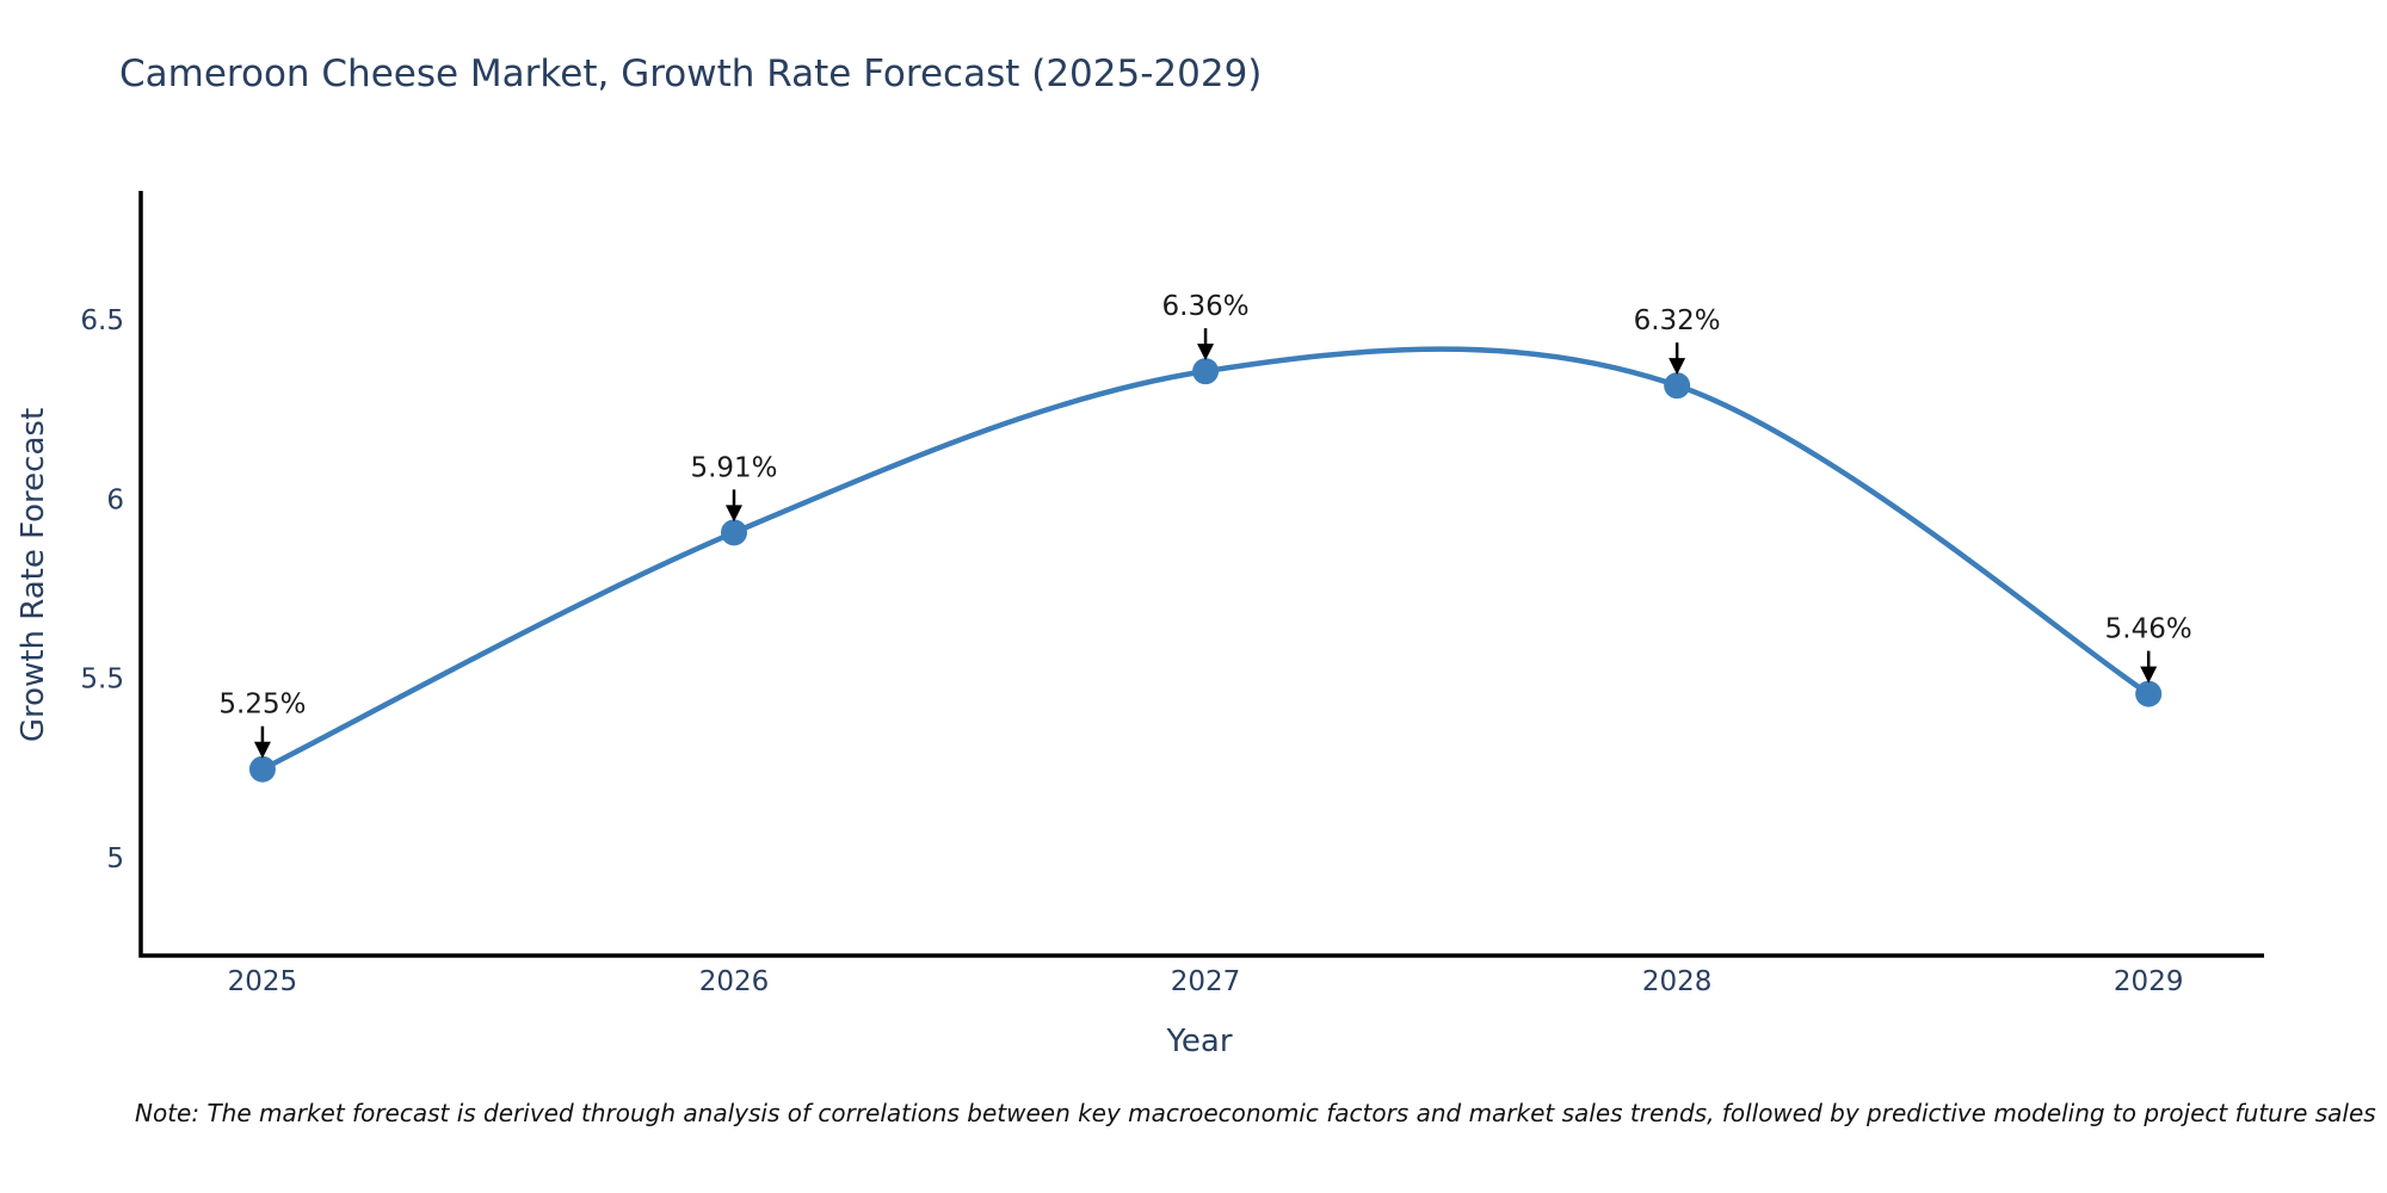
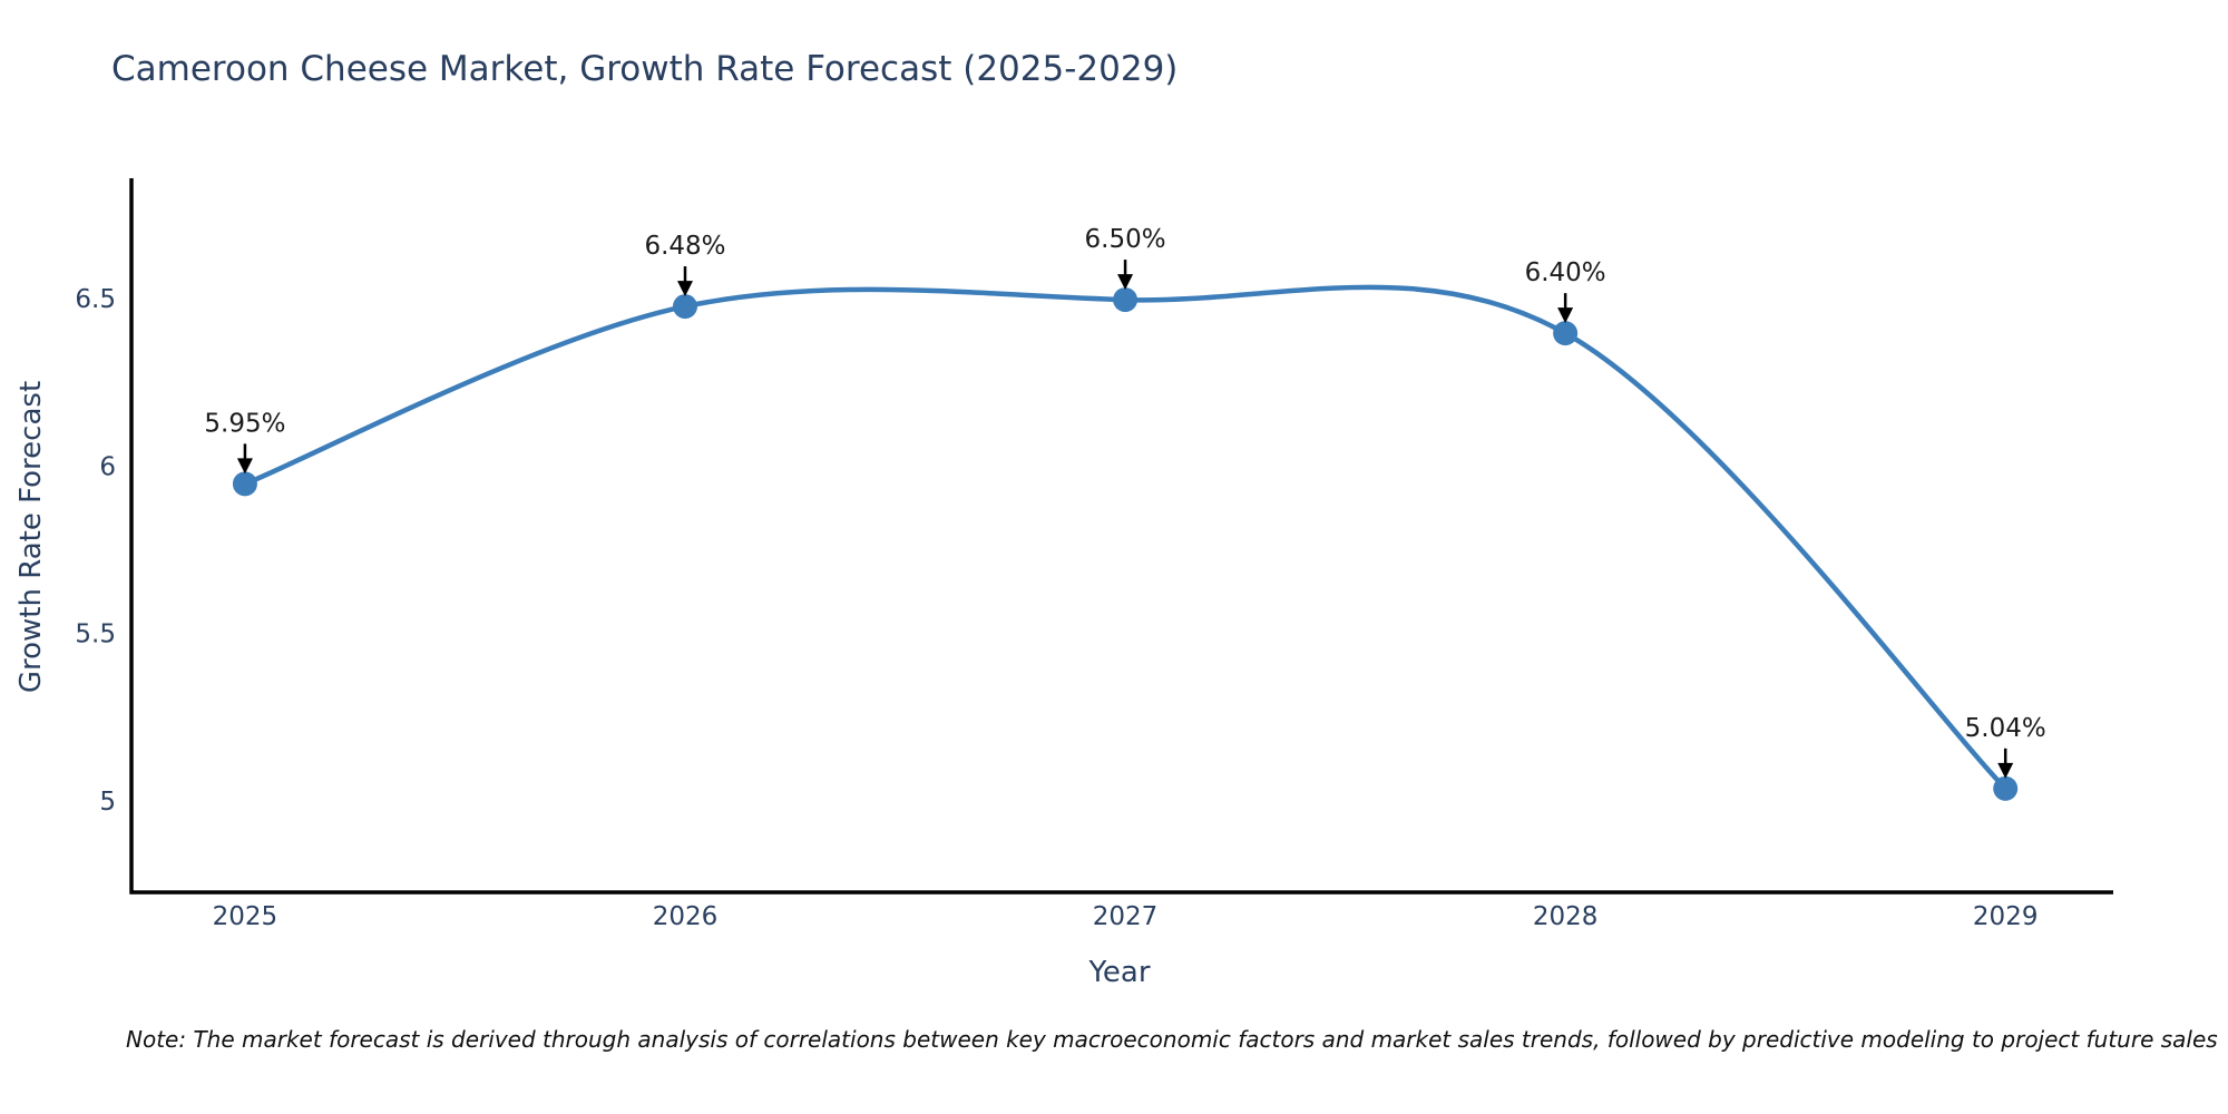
2025: 5.25% -> 5.95%
2026: 5.91% -> 6.48%
2027: 6.36% -> 6.50%
2028: 6.32% -> 6.40%
2029: 5.46% -> 5.04%
